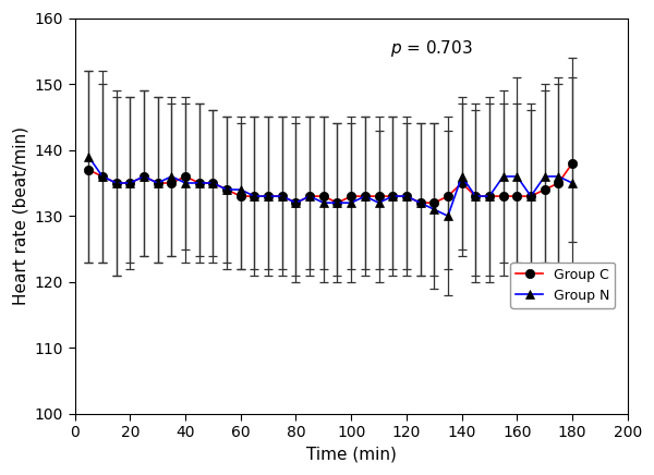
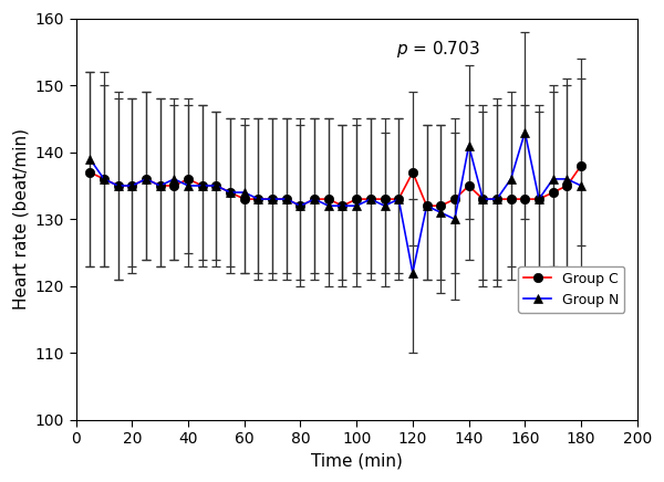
Group C/120: 133 -> 137
Group N/120: 133 -> 122
Group N/140: 136 -> 141
Group N/160: 136 -> 143
